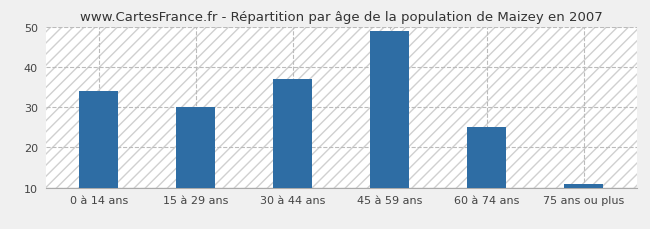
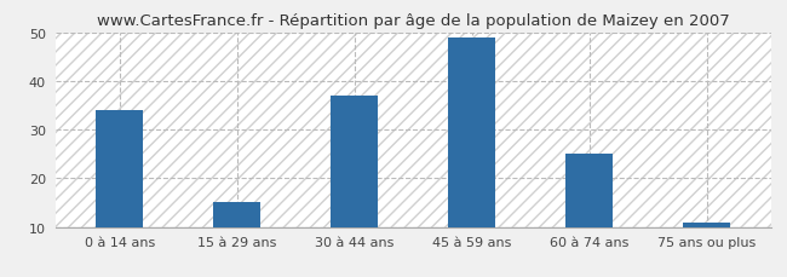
15 à 29 ans: 30 -> 15
